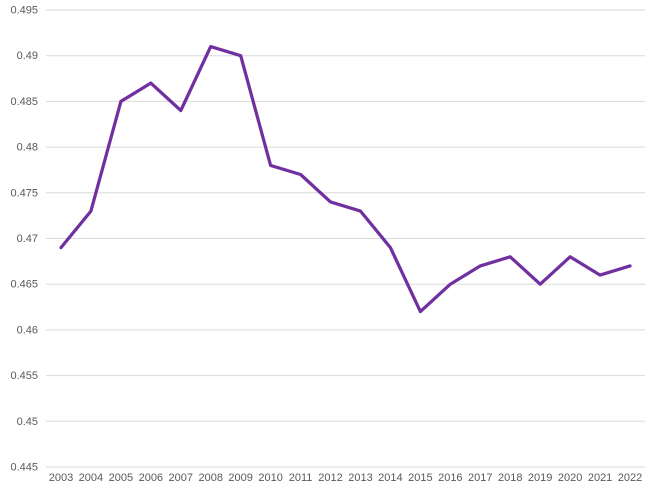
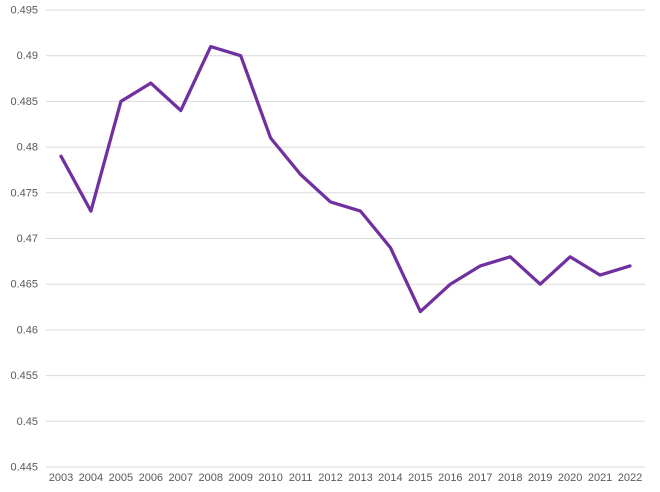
2003: 0.469 -> 0.479
2010: 0.478 -> 0.481
